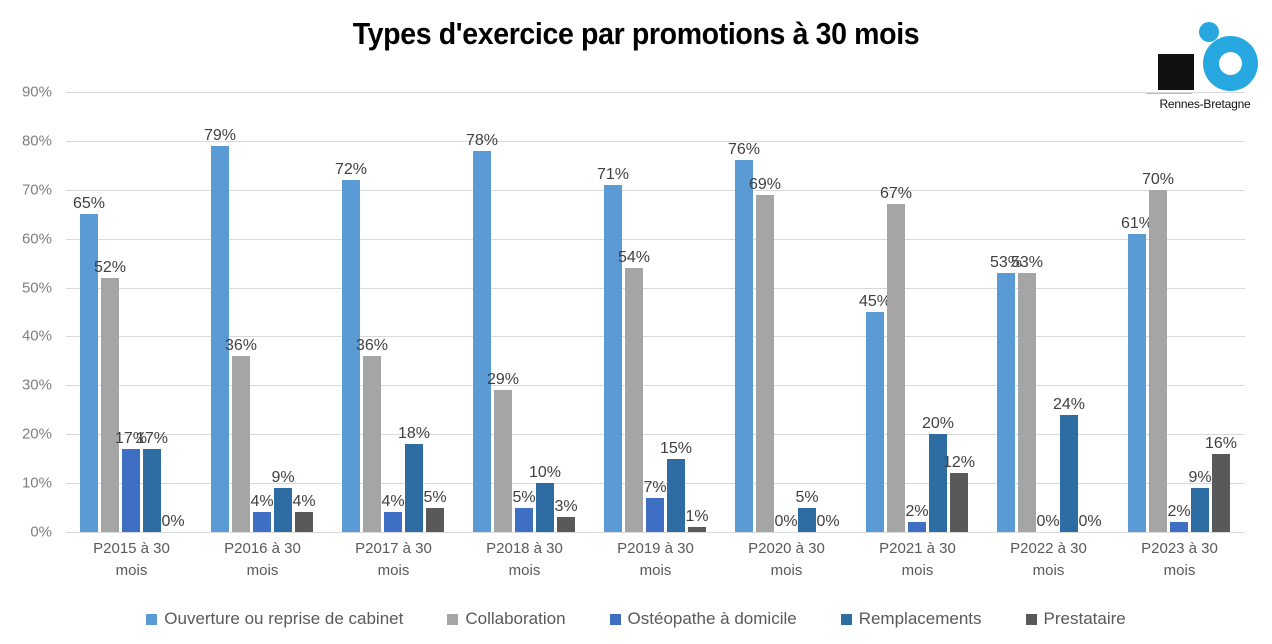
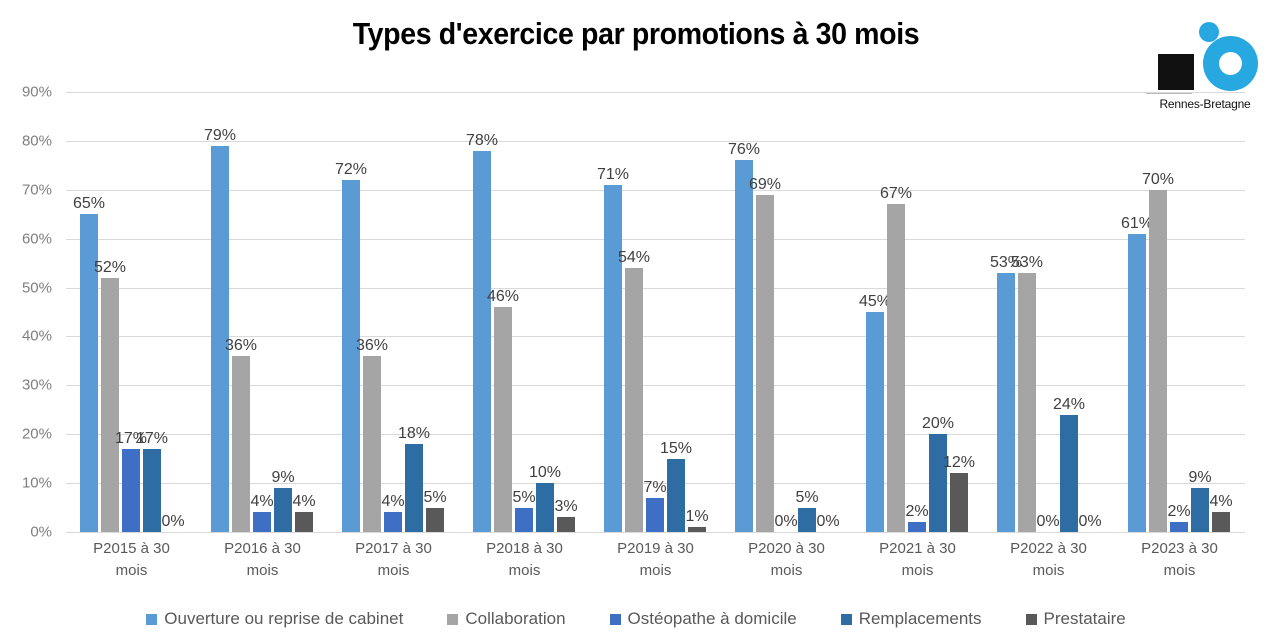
Collaboration/P2018 à 30 mois: 29% -> 46%
Prestataire/P2023 à 30 mois: 16% -> 4%
